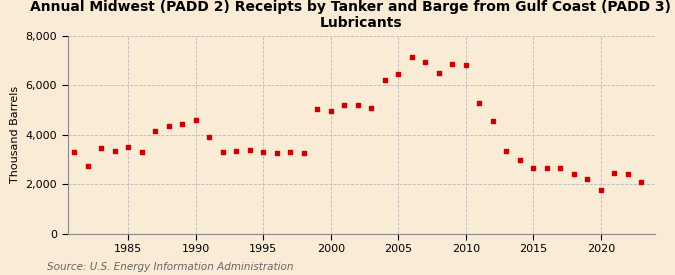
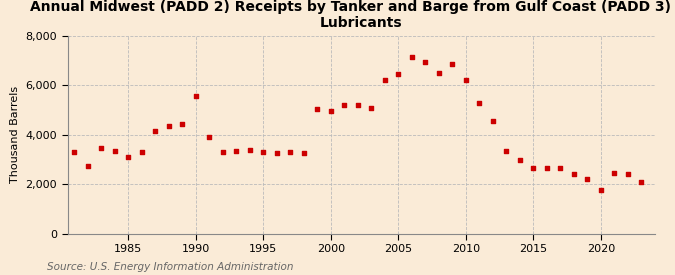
1985: 3,500 -> 3,100
1990: 4,600 -> 5,550
2010: 6,800 -> 6,200
